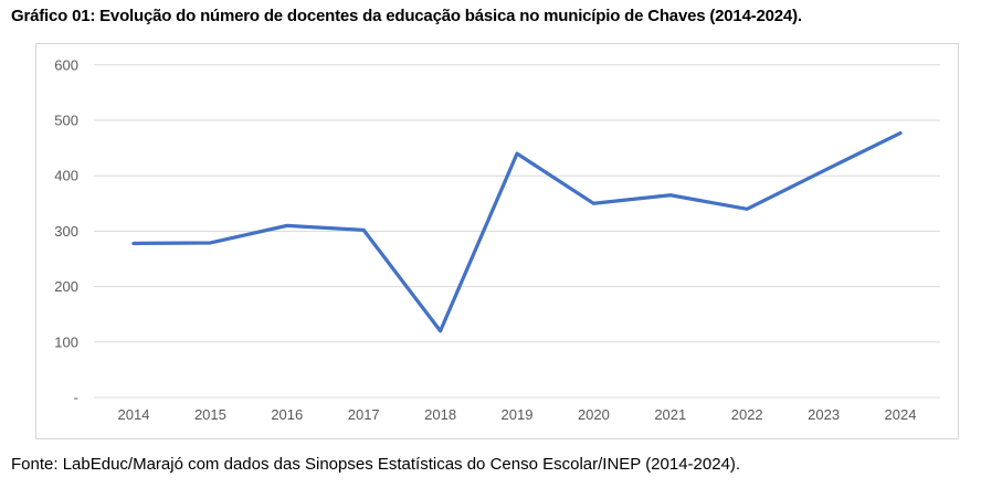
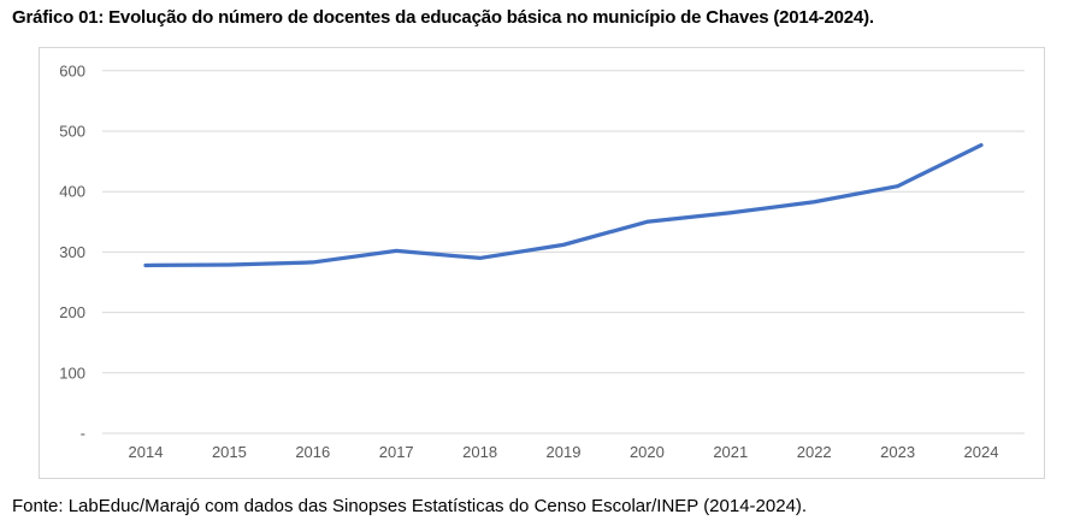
2016: 310 -> 280
2018: 120 -> 290
2019: 440 -> 310
2022: 340 -> 380
